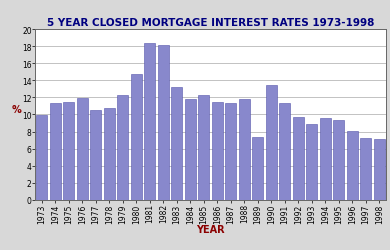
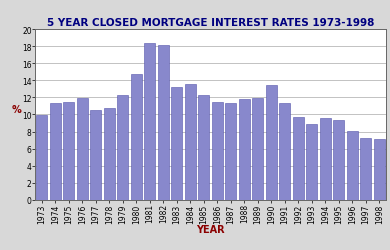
1984: 11.8 -> 13.6
1989: 7.4 -> 11.9
